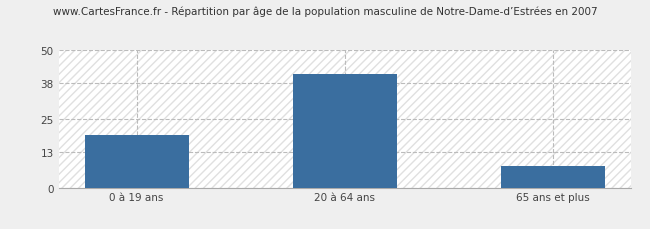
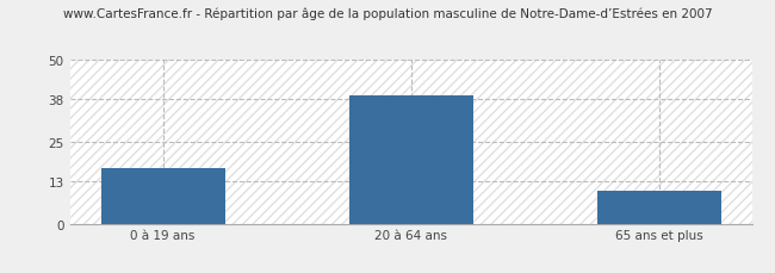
0 à 19 ans: 19 -> 17
20 à 64 ans: 41 -> 39
65 ans et plus: 8 -> 10
